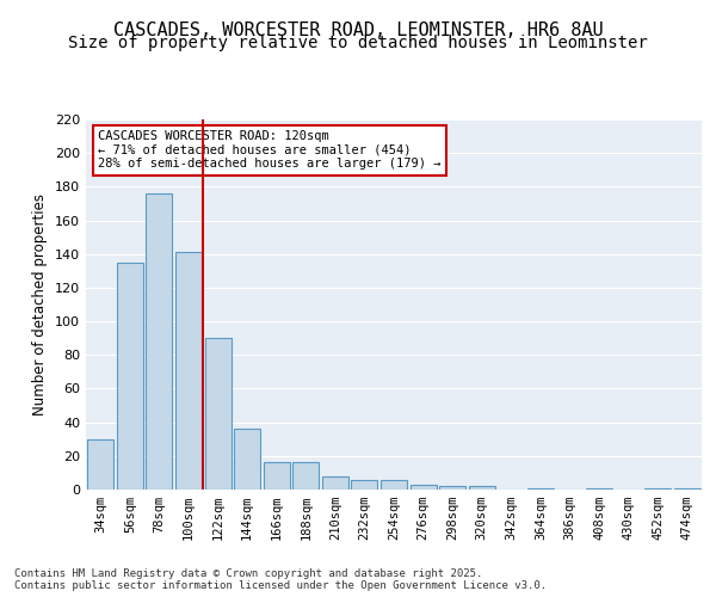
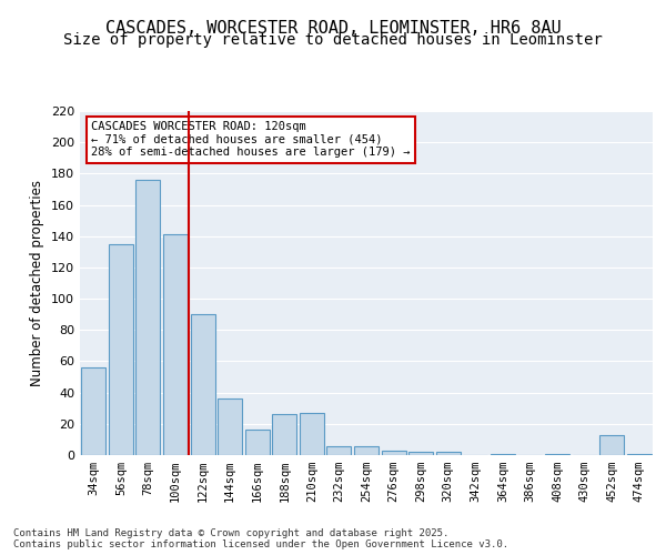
34sqm: 30 -> 56
188sqm: 16 -> 26
210sqm: 8 -> 27
452sqm: 1 -> 13
